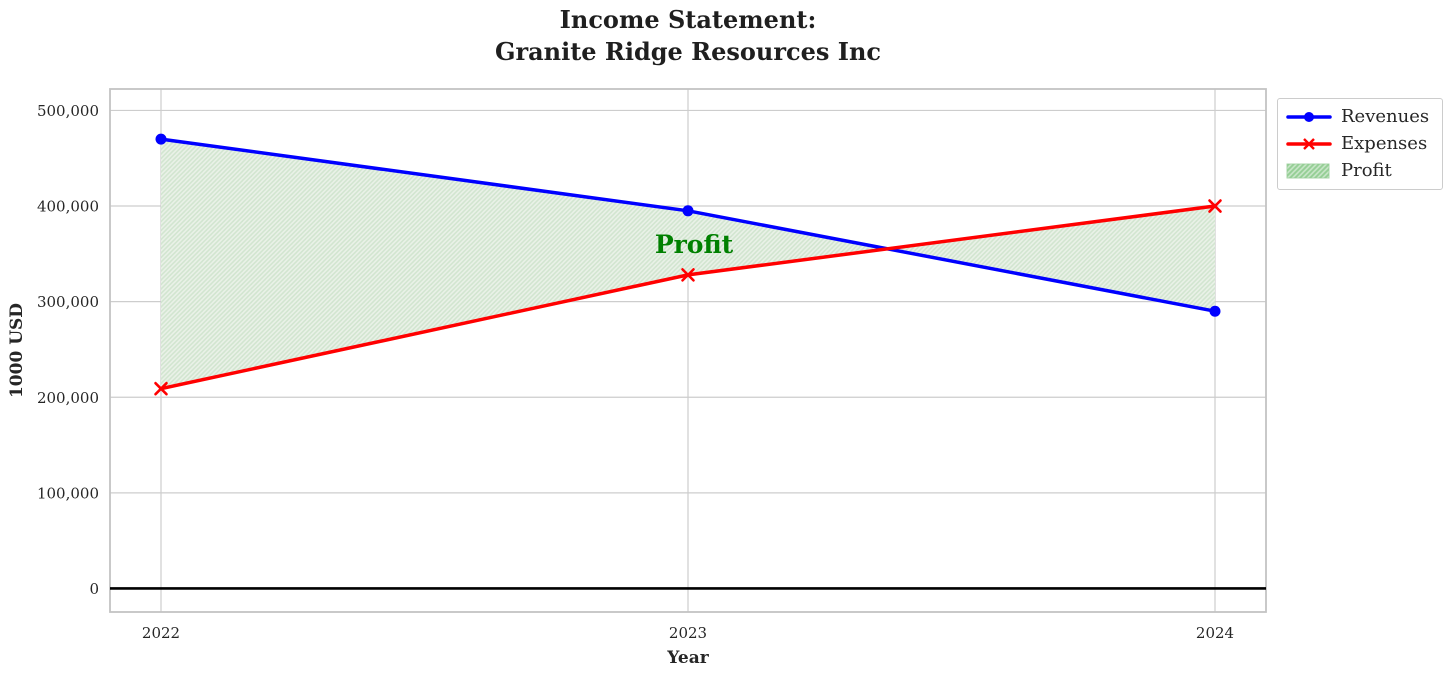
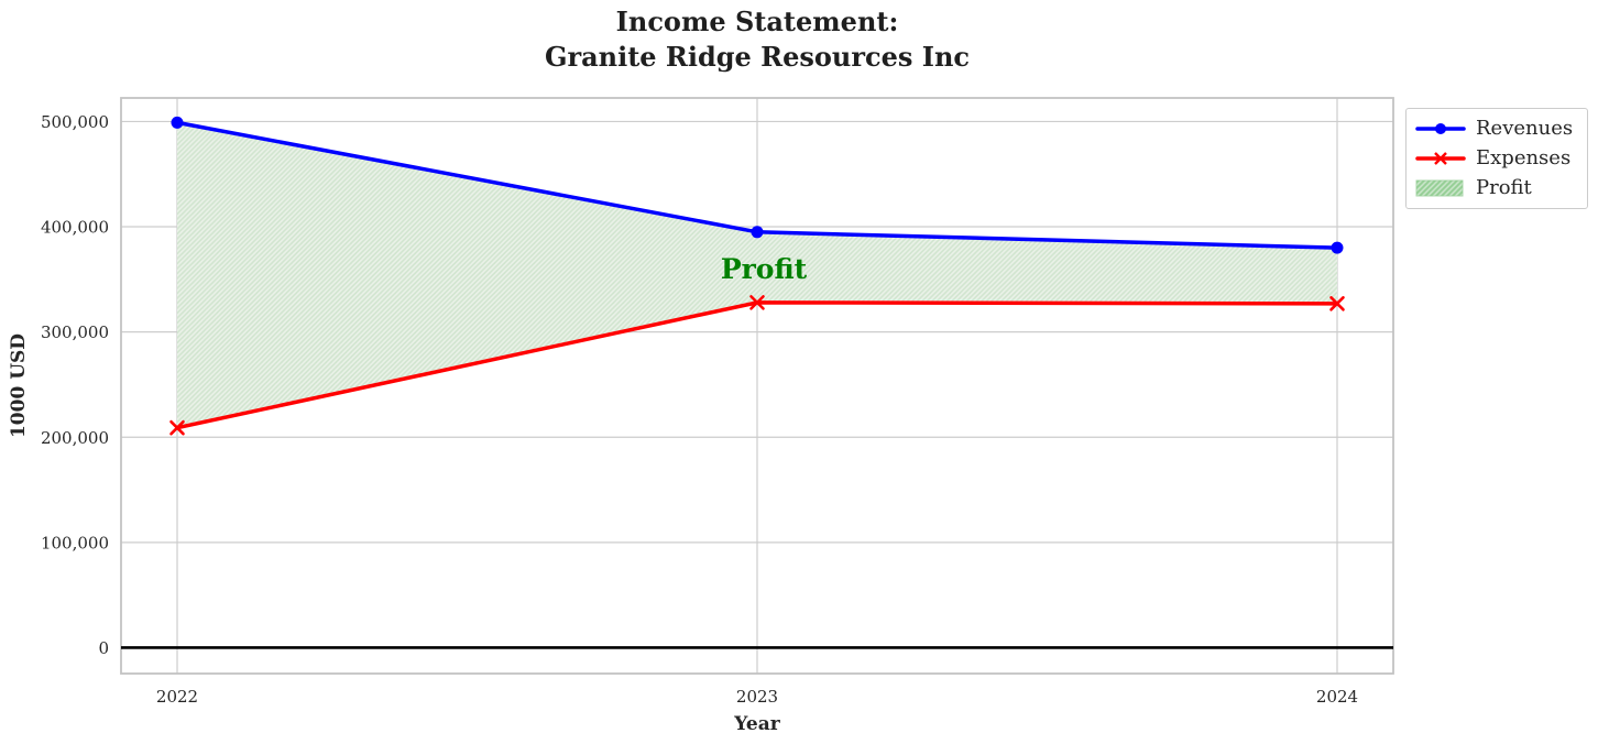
Revenues/2022: 470000 -> 500000
Revenues/2024: 290000 -> 380000
Expenses/2024: 400000 -> 330000
